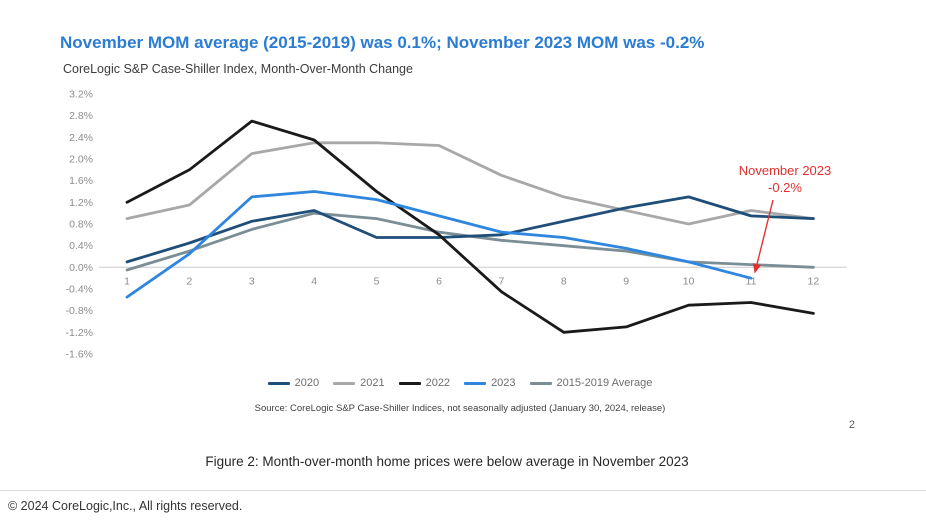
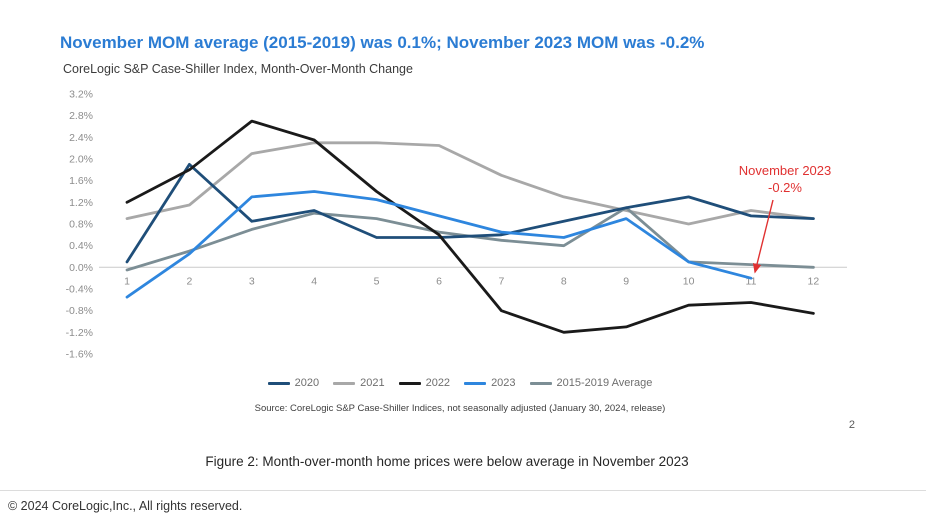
2020/2: 0.5% -> 1.9%
2022/7: -0.5% -> -0.8%
2023/9: 0.3% -> 0.9%
2015-2019 Average/9: 0.3% -> 1.1%
